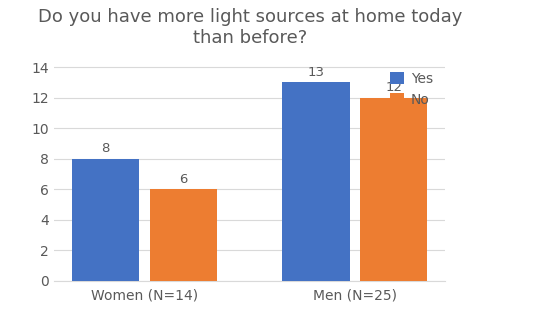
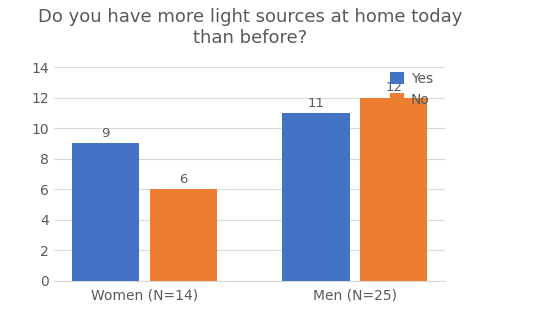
Yes/Women (N=14): 8 -> 9
Yes/Men (N=25): 13 -> 11
